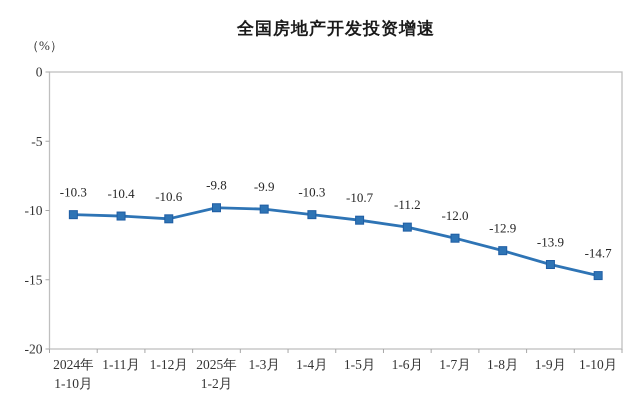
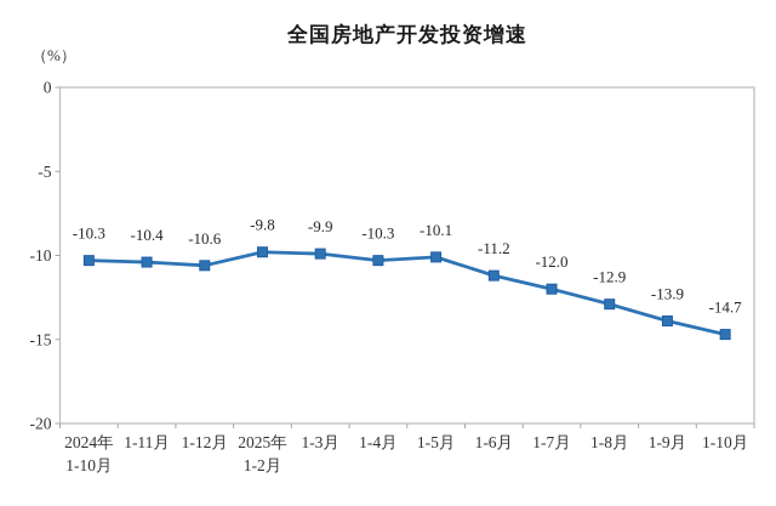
1-5月: -10.7 -> -10.1
